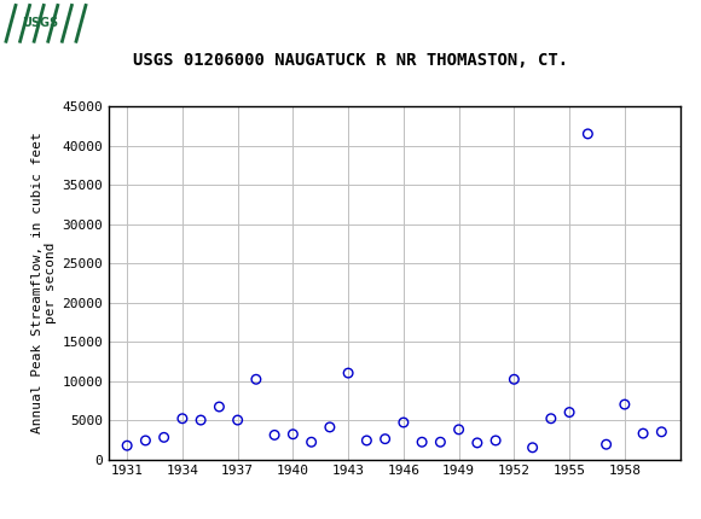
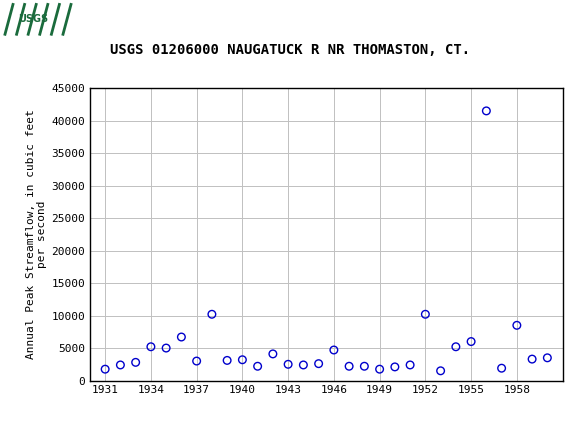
1937: 5000 -> 3000
1943: 11000 -> 2500
1949: 3800 -> 1800
1958: 7000 -> 8500
